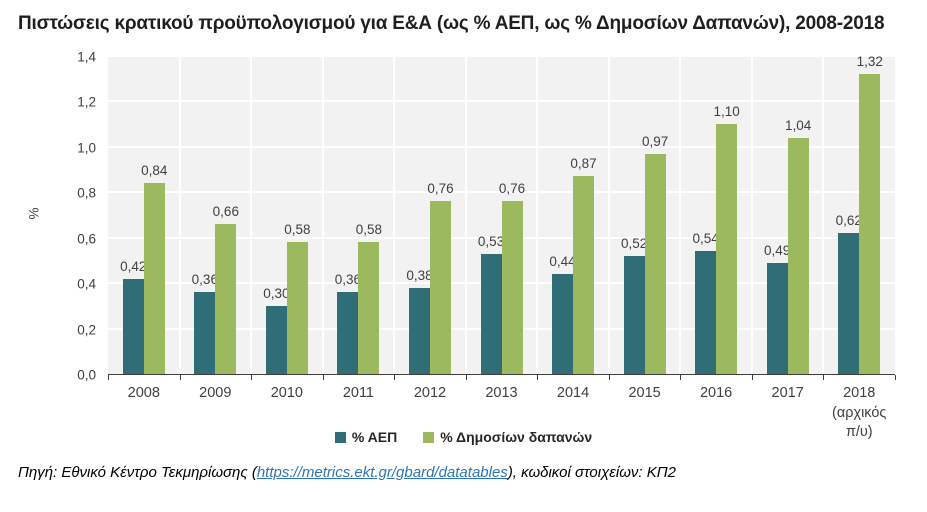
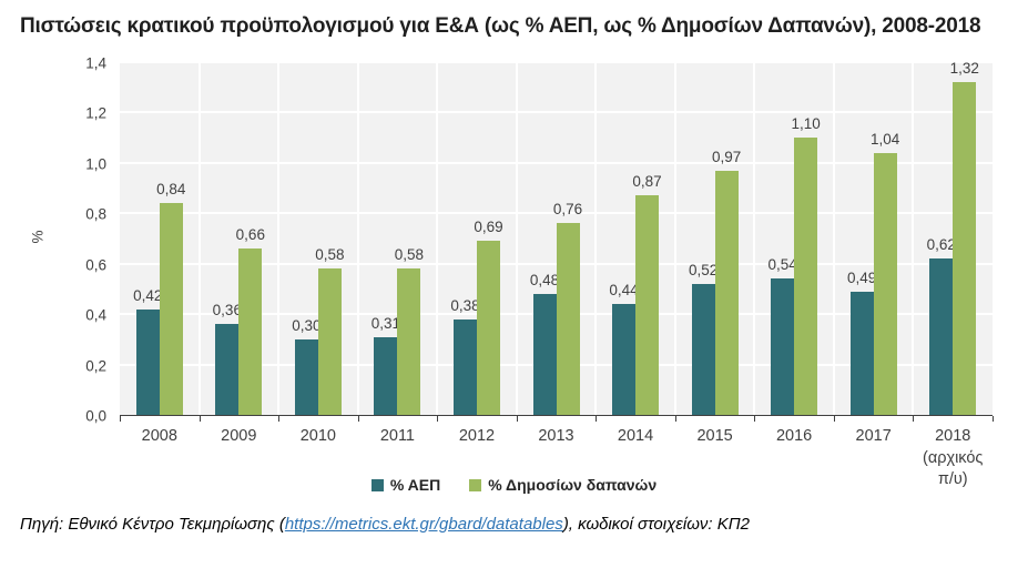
% ΑΕΠ/2011: 0,36 -> 0,31
% Δημοσίων δαπανών/2012: 0,76 -> 0,69
% ΑΕΠ/2013: 0,53 -> 0,48
